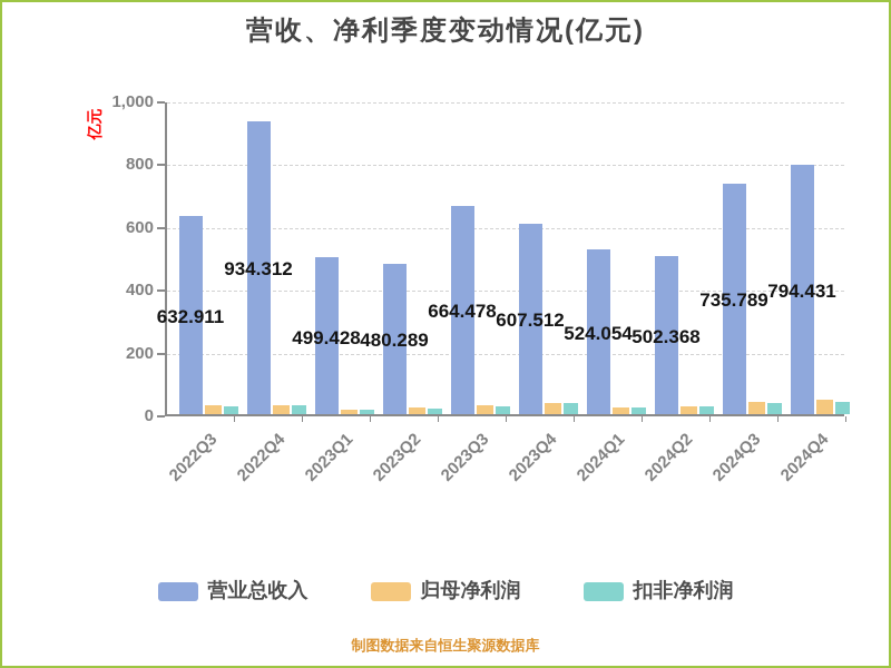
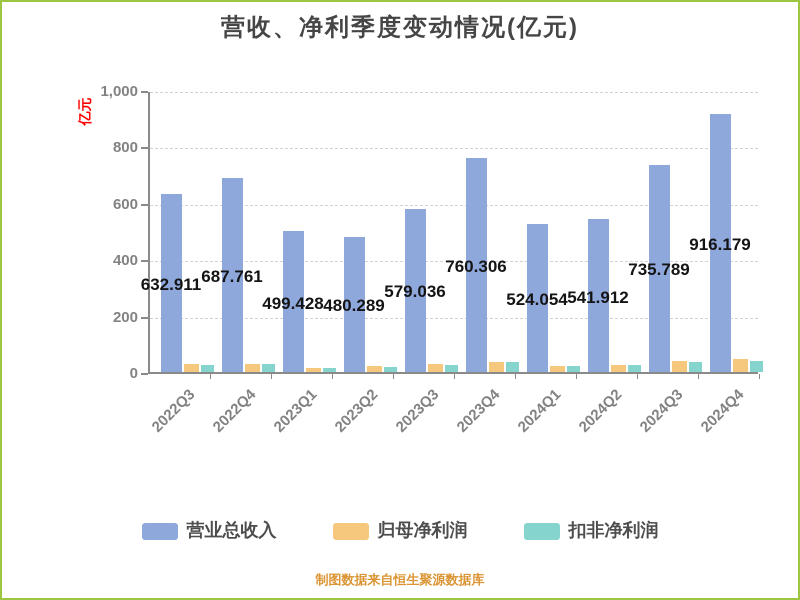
营业总收入/2022Q4: 934.312 -> 687.761
营业总收入/2023Q3: 664.478 -> 579.036
营业总收入/2023Q4: 607.512 -> 760.306
营业总收入/2024Q2: 502.368 -> 541.912
营业总收入/2024Q4: 794.431 -> 916.179
